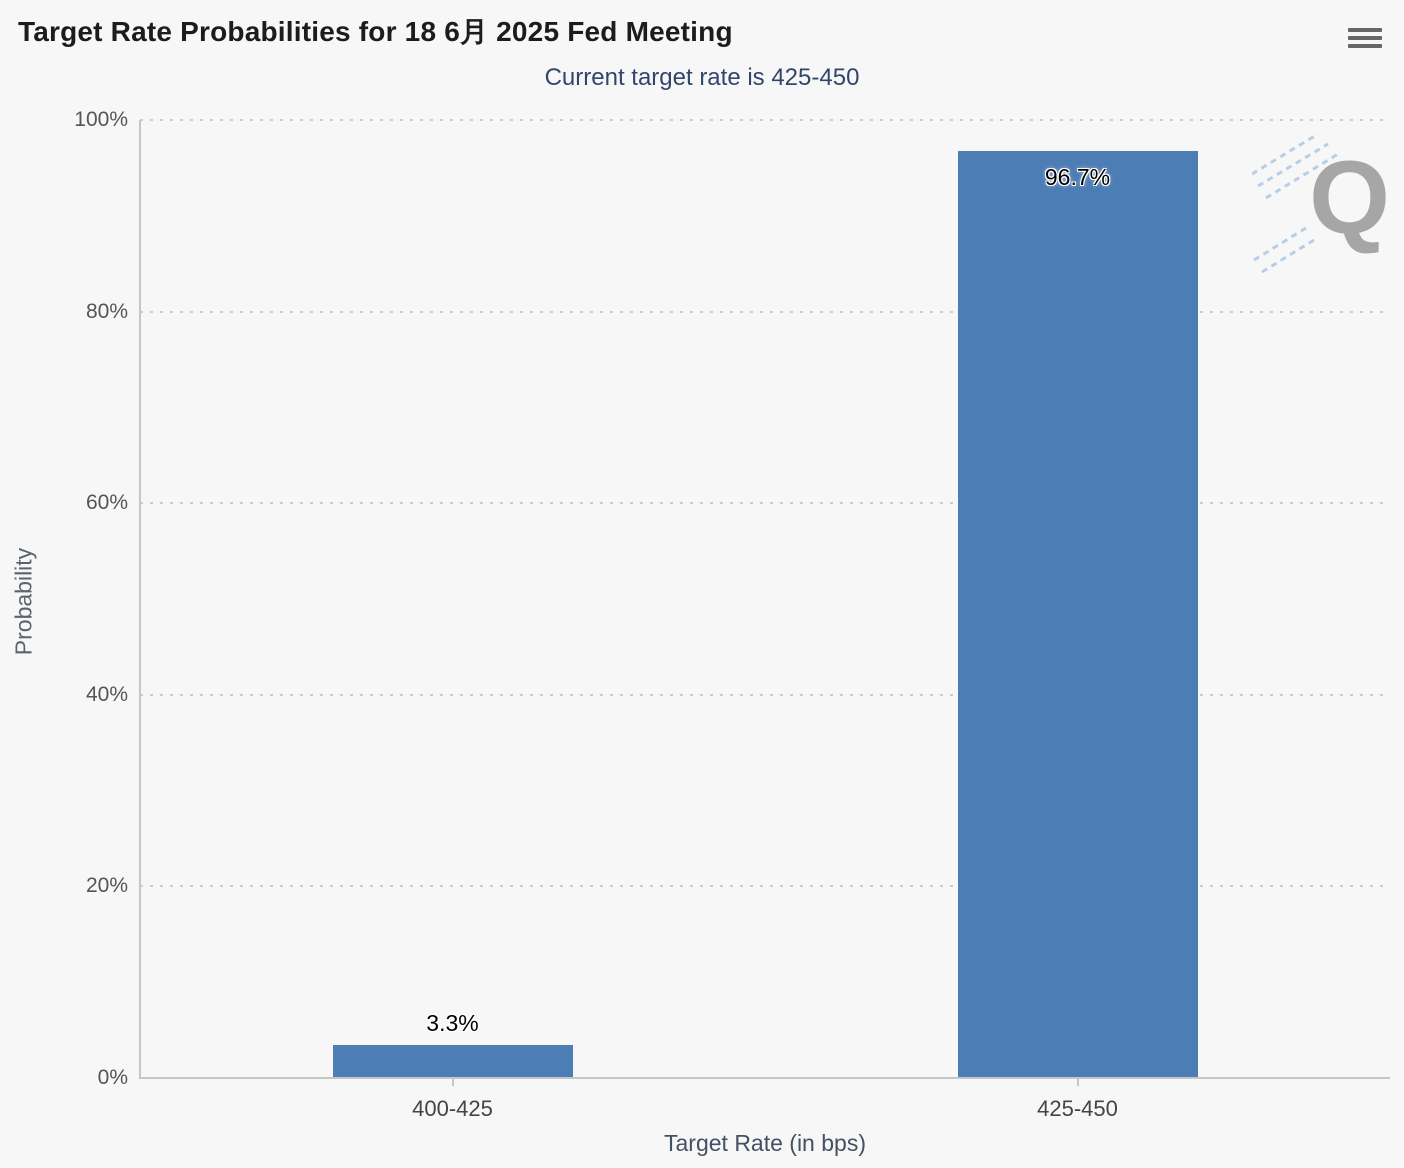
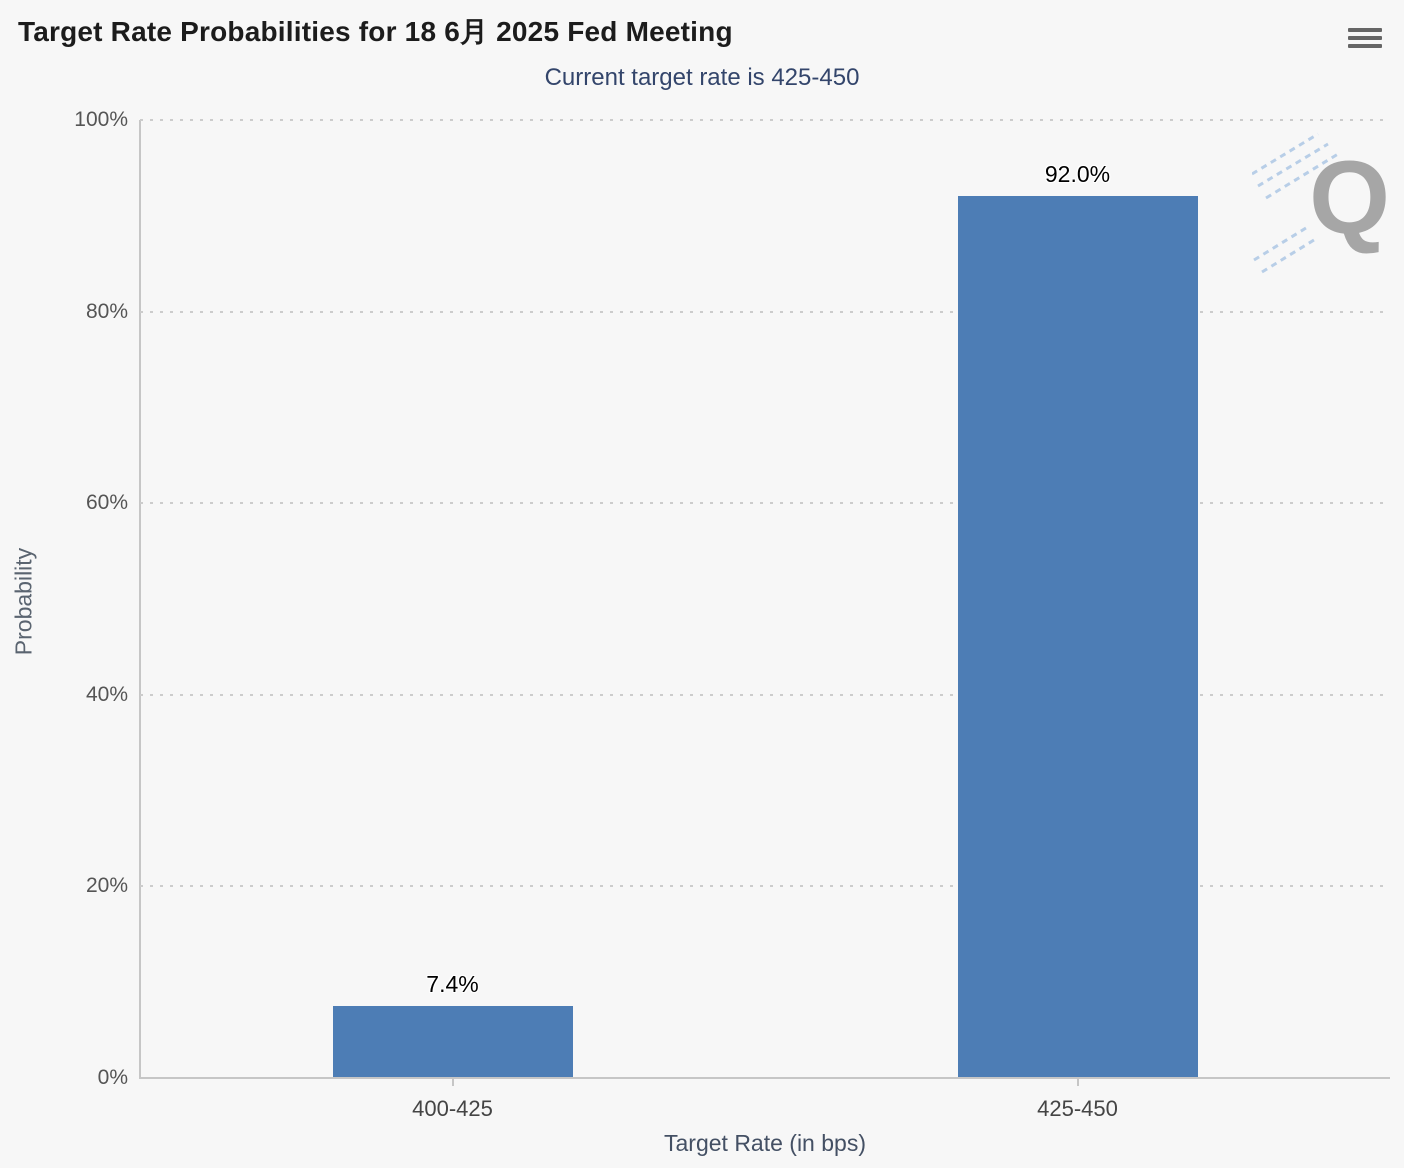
400-425: 3.3% -> 7.4%
425-450: 96.7% -> 92.0%
